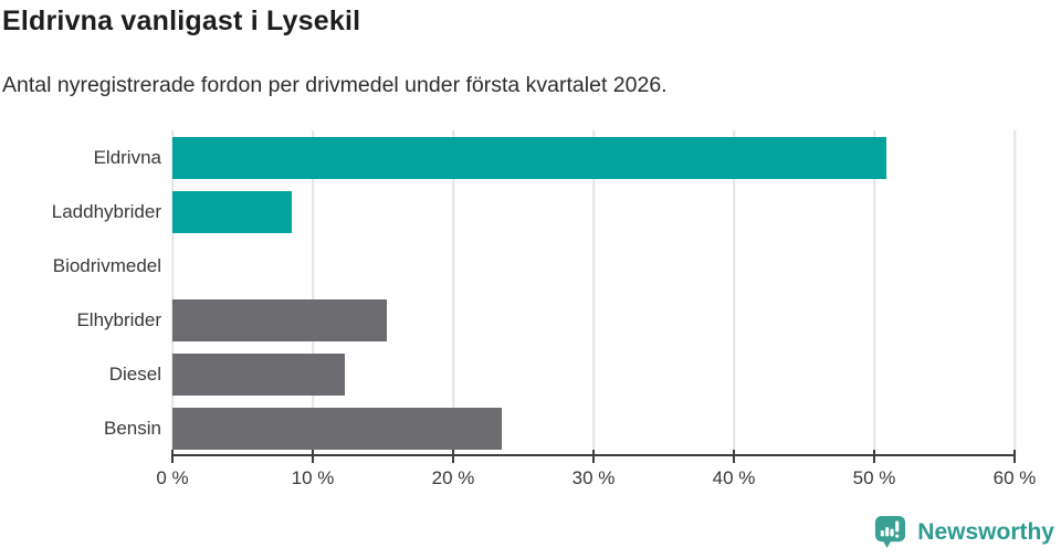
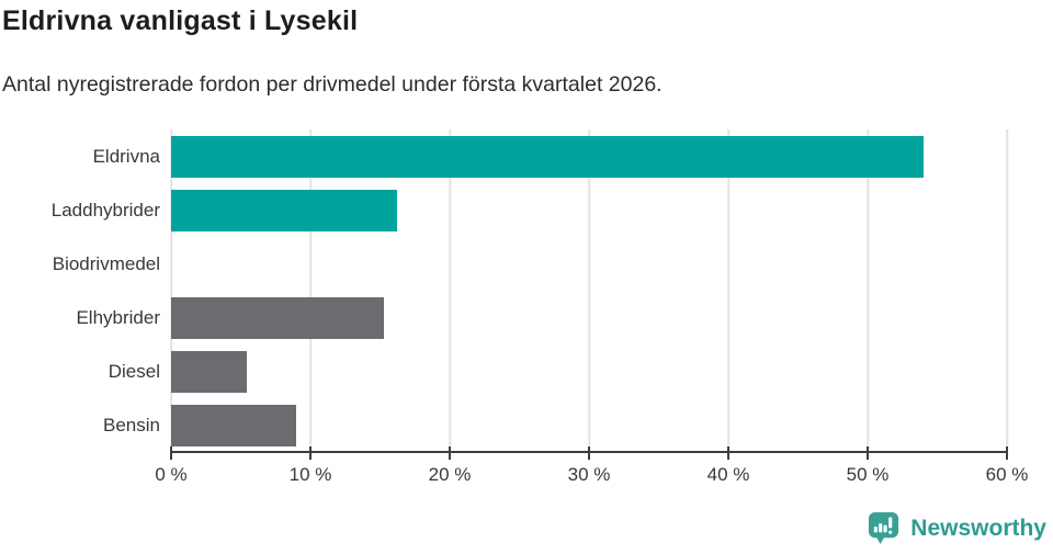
Eldrivna: 50.9% -> 54.0%
Laddhybrider: 8.5% -> 16.2%
Diesel: 12.3% -> 5.4%
Bensin: 23.5% -> 9.0%
